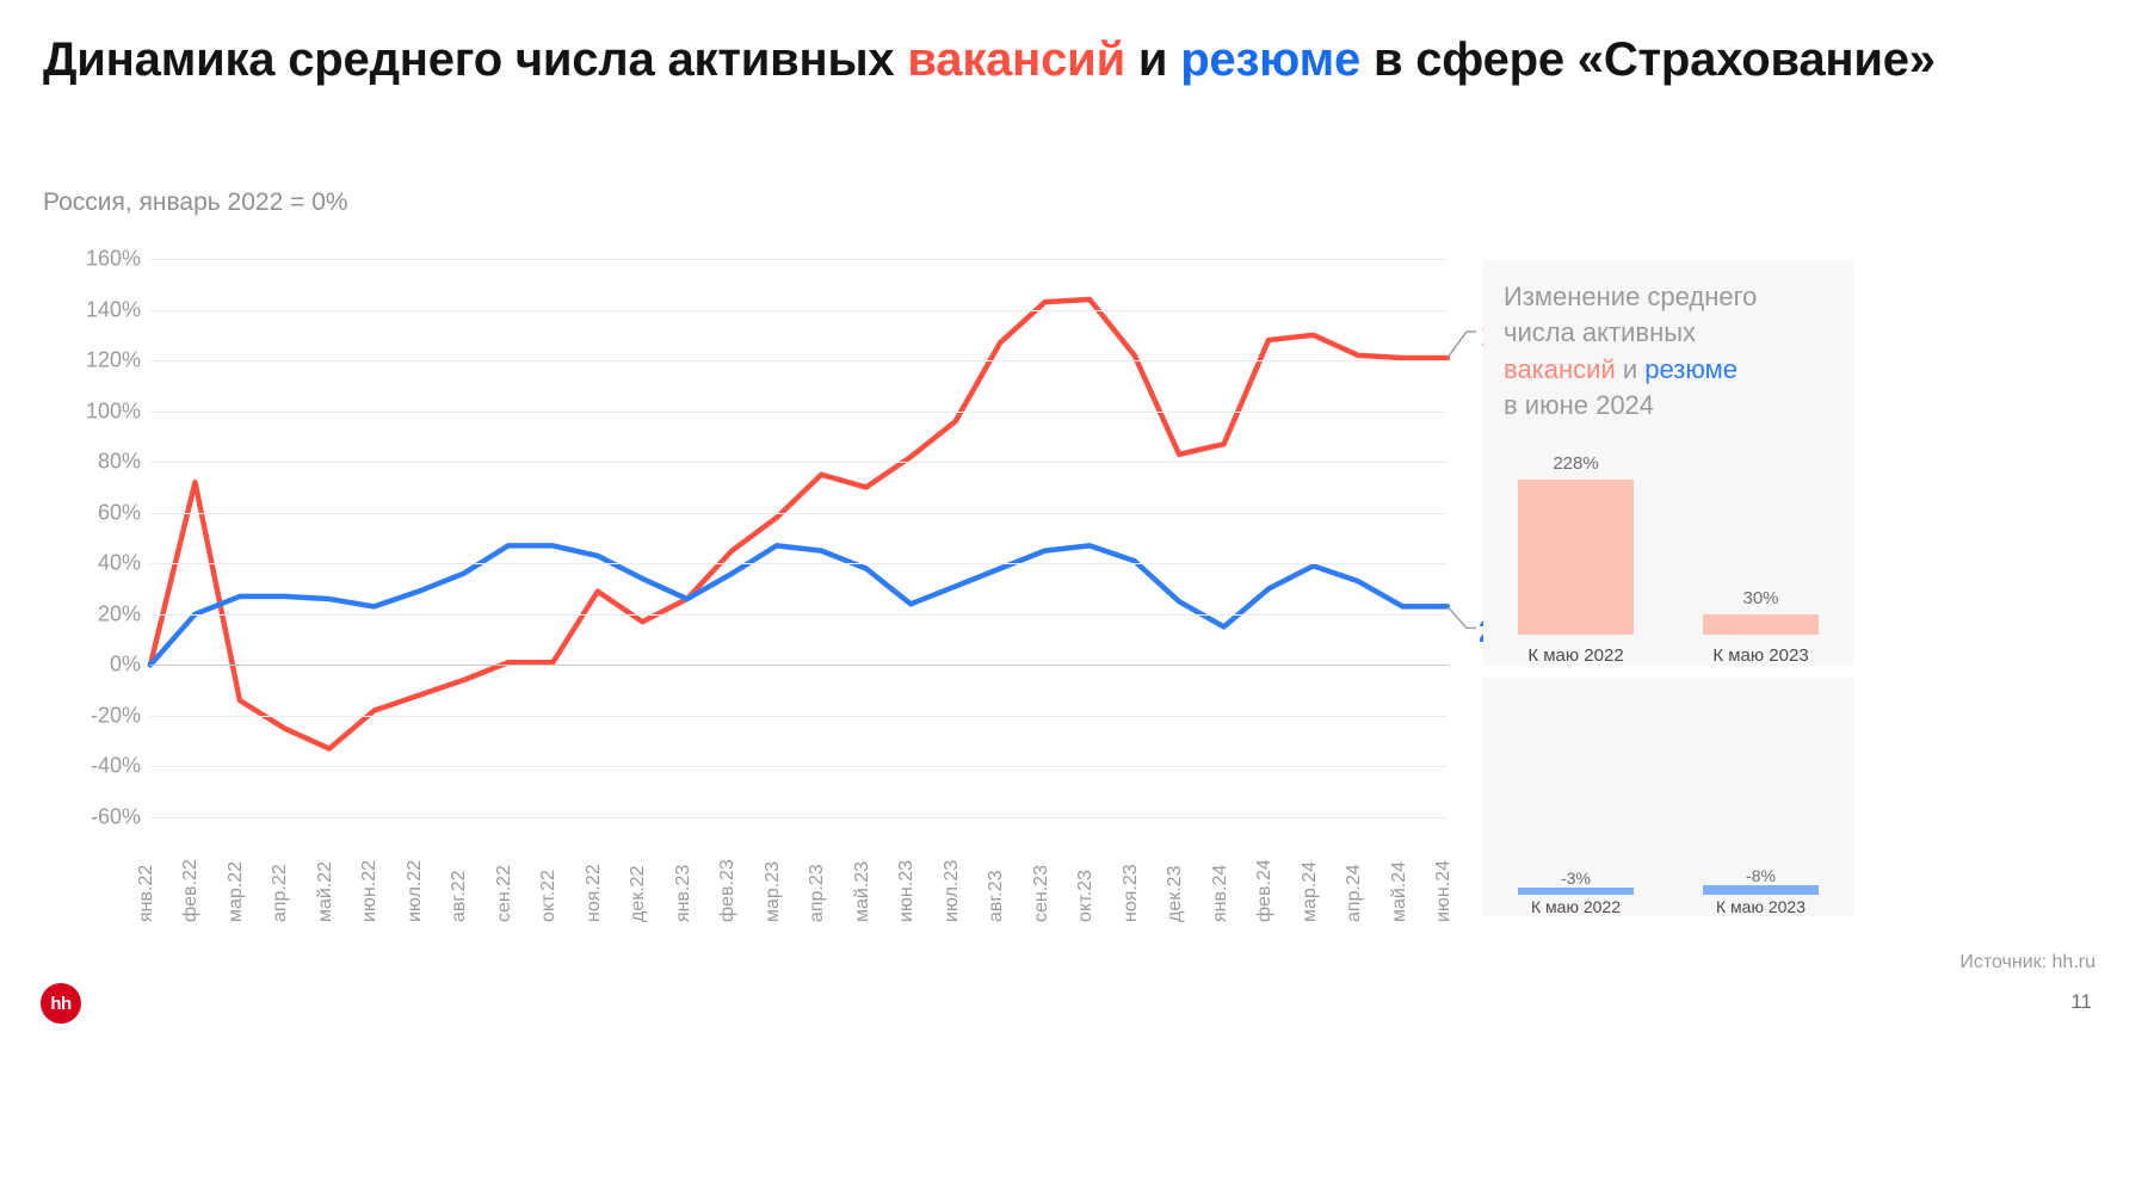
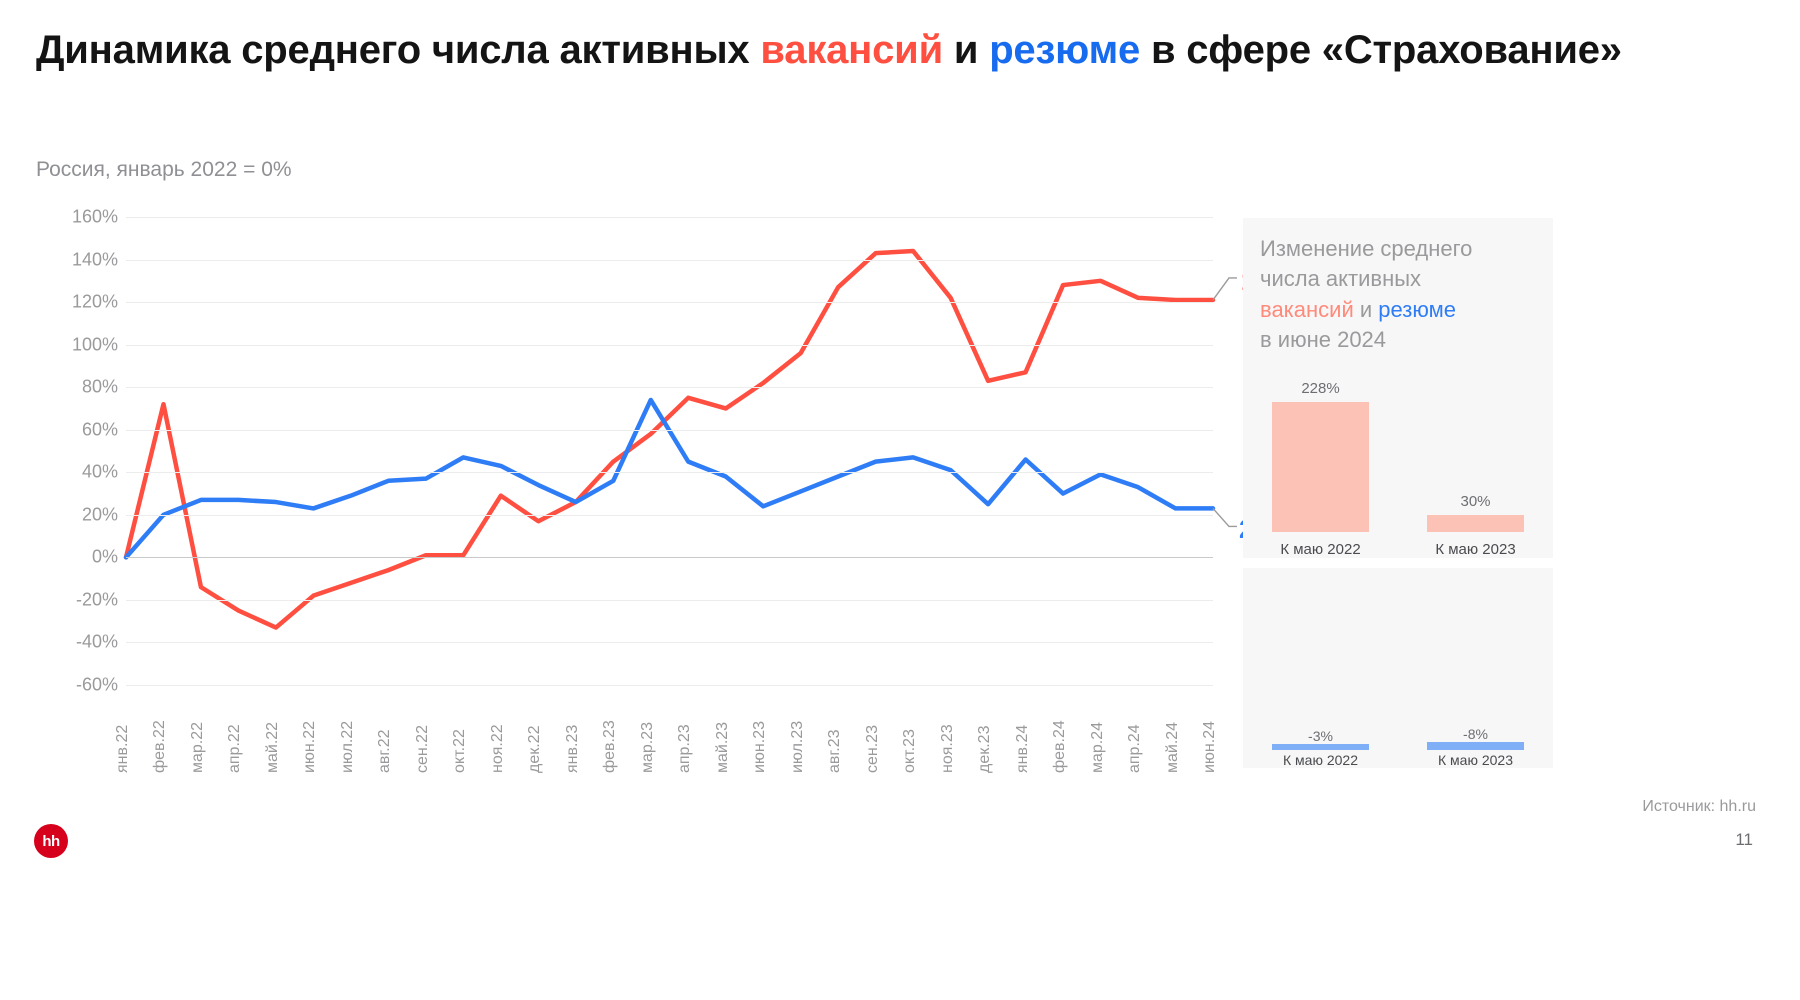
резюме/сен.22: 47% -> 37%
резюме/мар.23: 47% -> 74%
резюме/янв.24: 15% -> 46%
